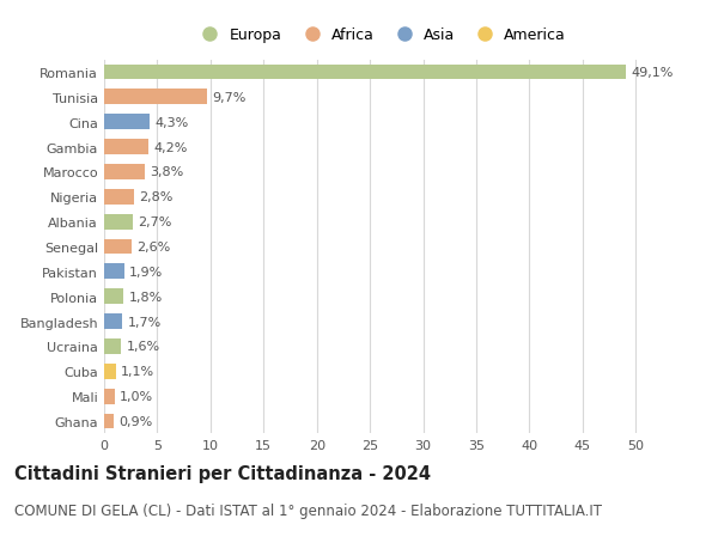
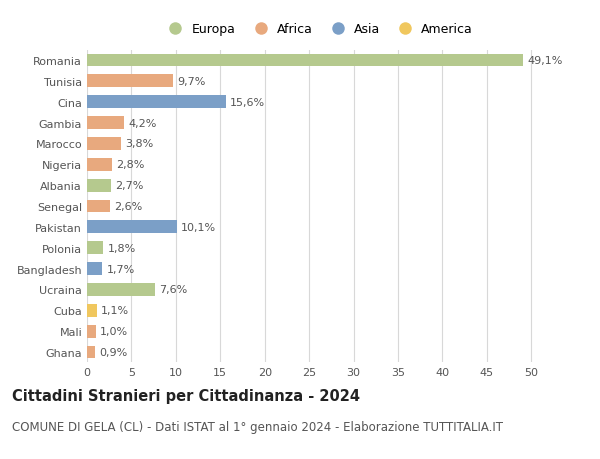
Cina: 4,3% -> 15,6%
Pakistan: 1,9% -> 10,1%
Ucraina: 1,6% -> 7,6%
